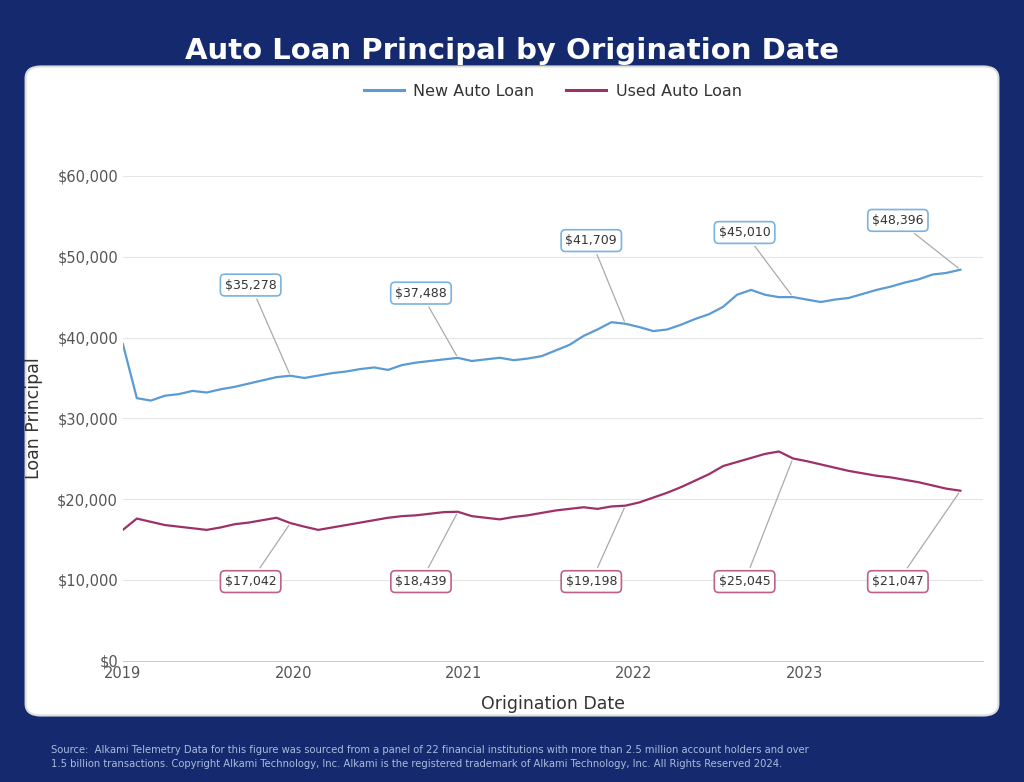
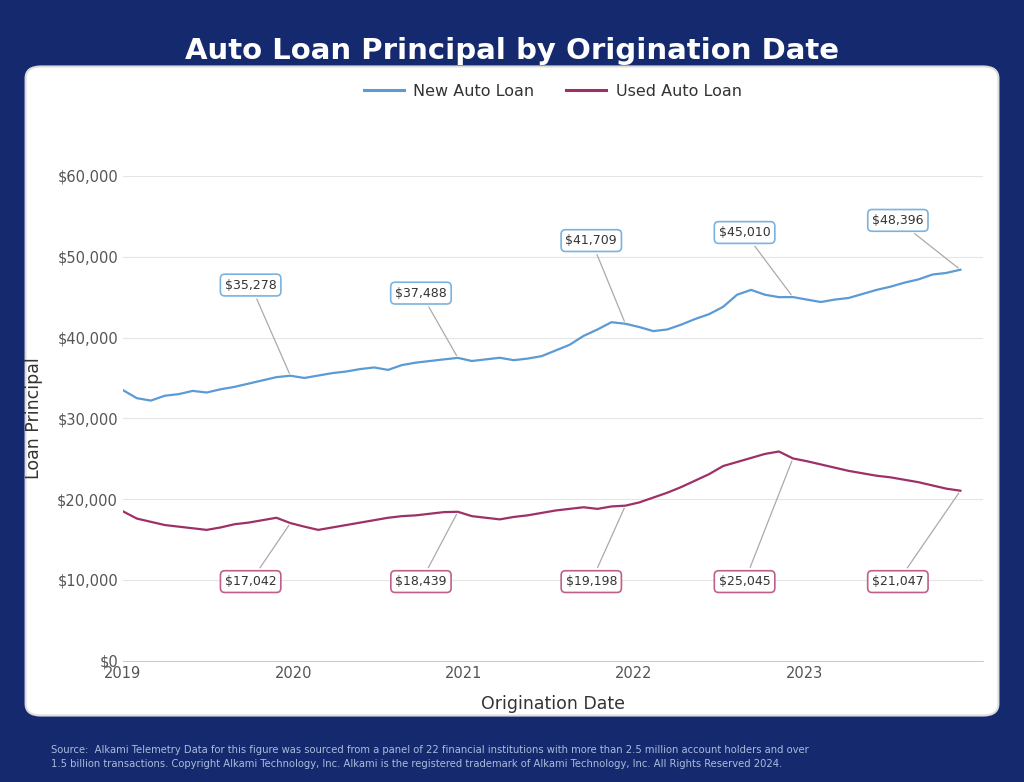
New Auto Loan/2019: $39,200 -> $33,500
Used Auto Loan/2019: $16,200 -> $18,500
